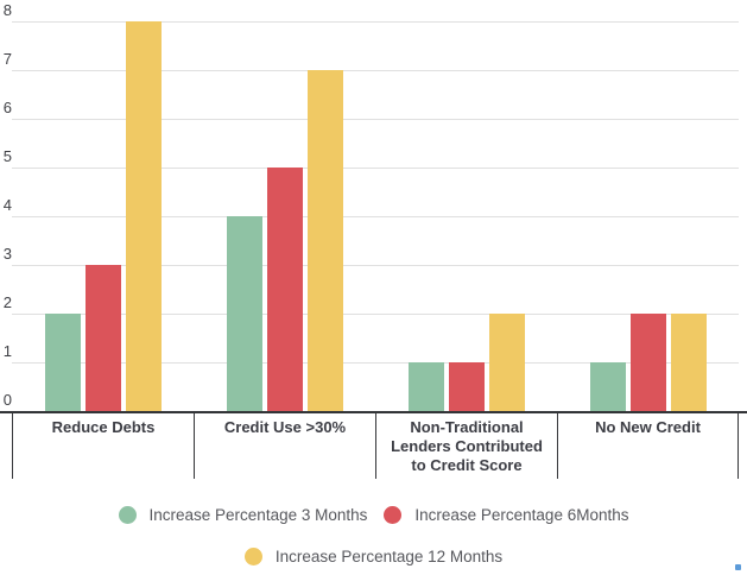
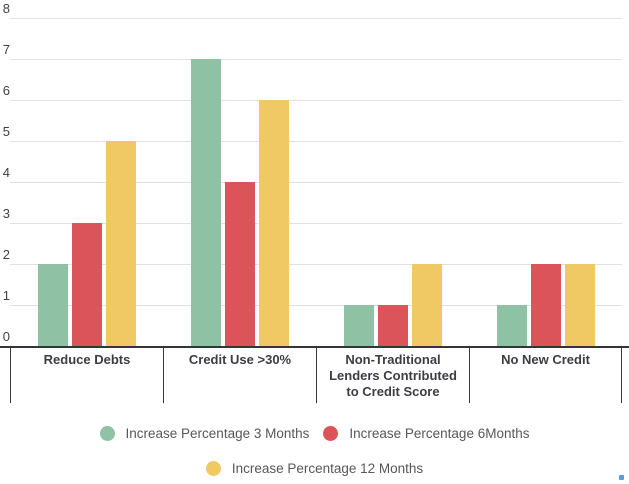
Increase Percentage 12 Months/Reduce Debts: 8 -> 5
Increase Percentage 3 Months/Credit Use >30%: 4 -> 7
Increase Percentage 6Months/Credit Use >30%: 5 -> 4
Increase Percentage 12 Months/Credit Use >30%: 7 -> 6
